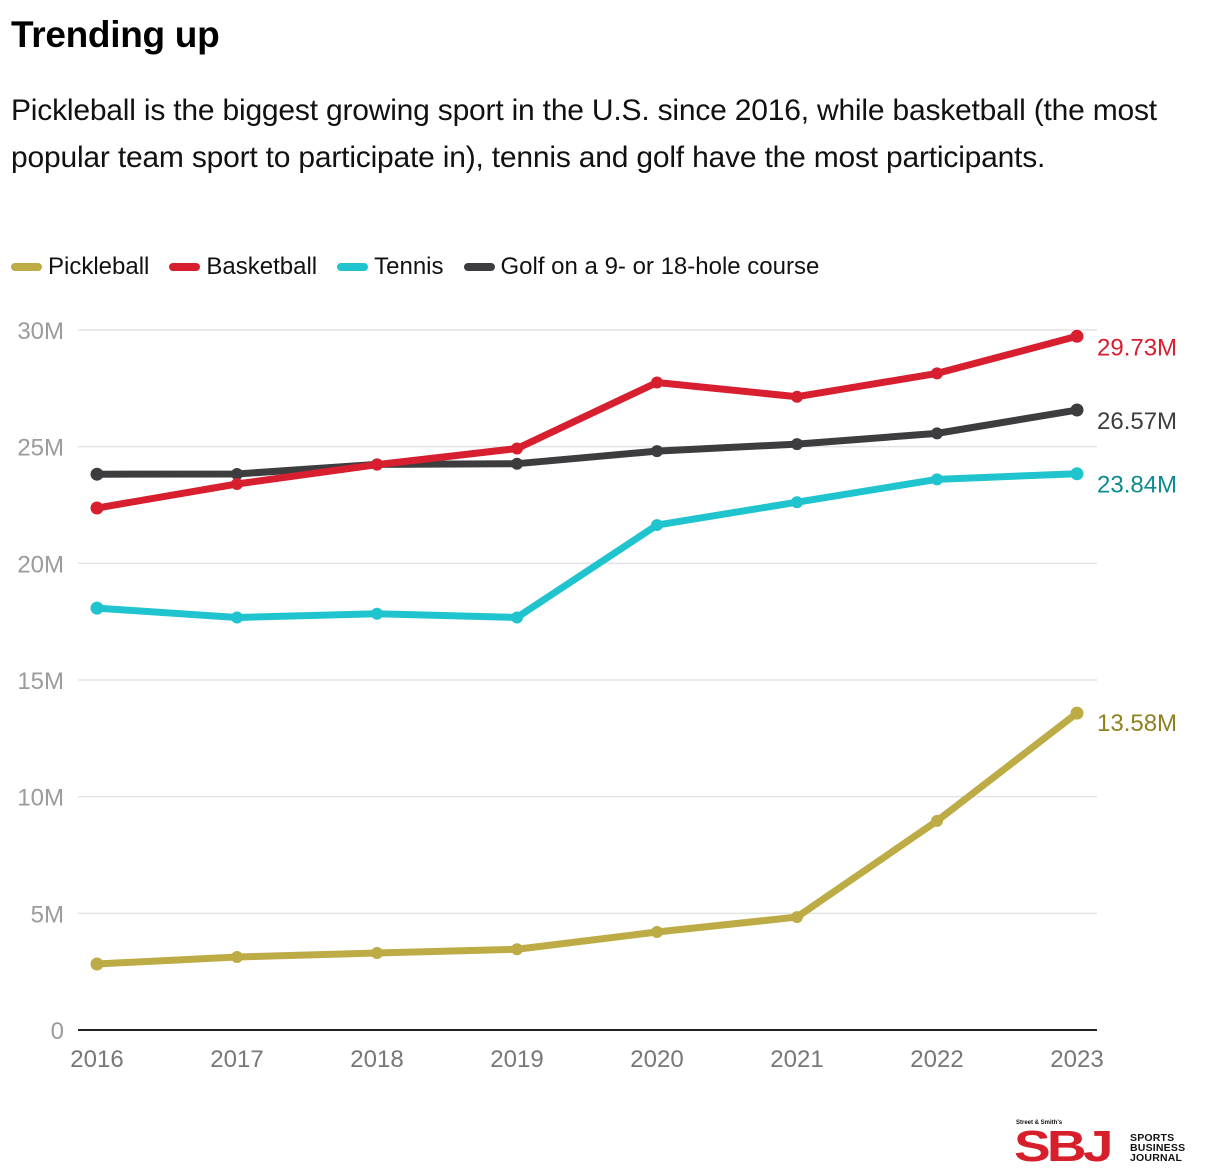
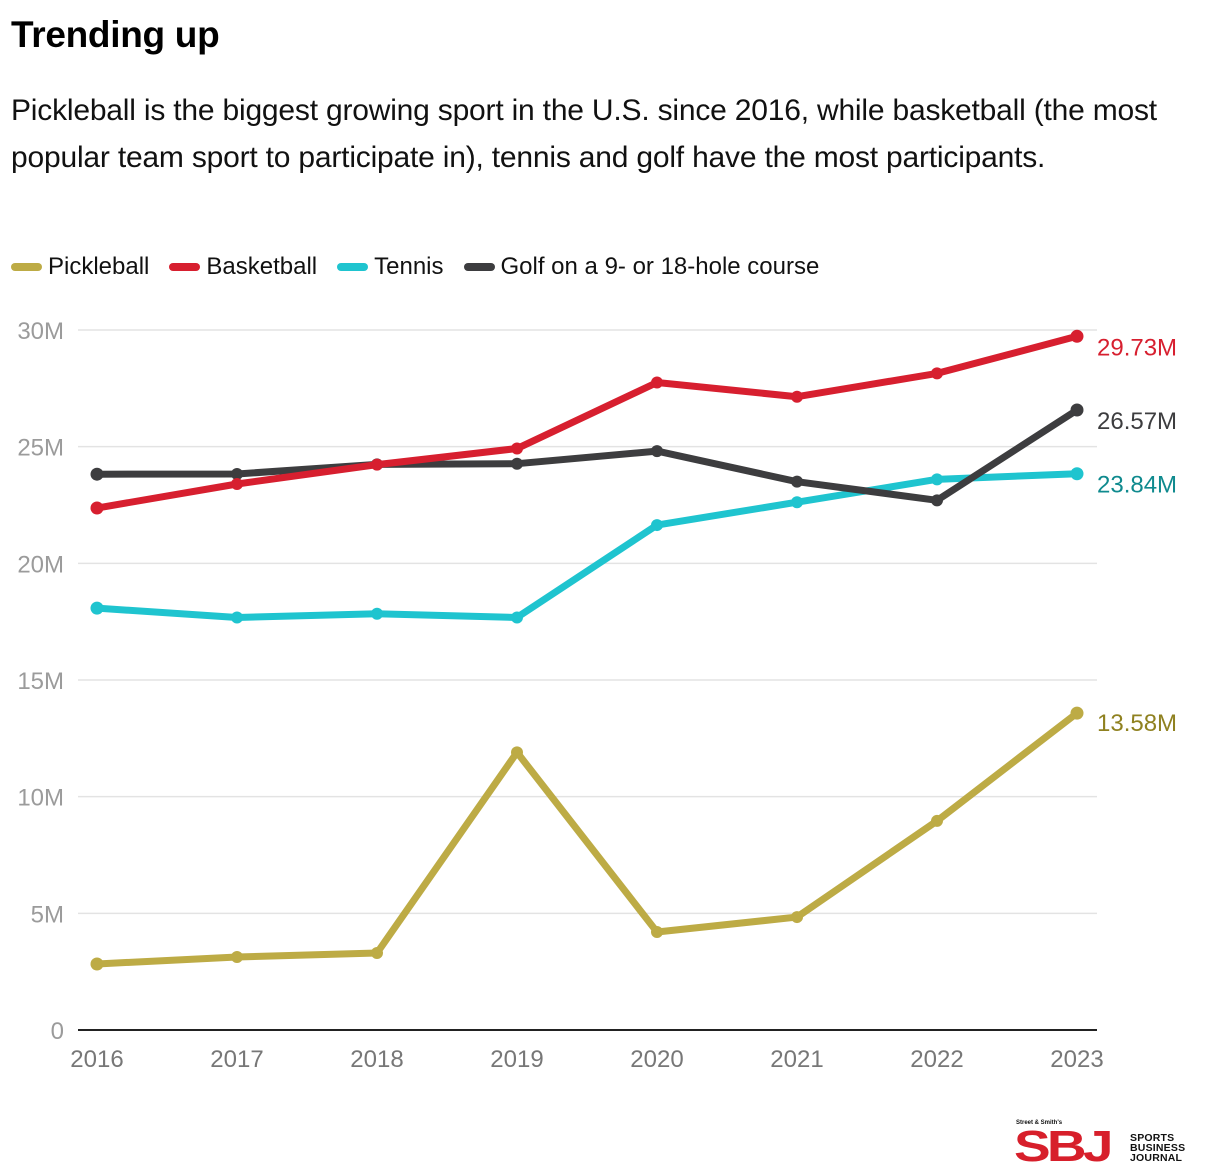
Pickleball/2019: 3.5M -> 11.9M
Golf on a 9- or 18-hole course/2021: 25.1M -> 23.5M
Golf on a 9- or 18-hole course/2022: 25.6M -> 22.7M
